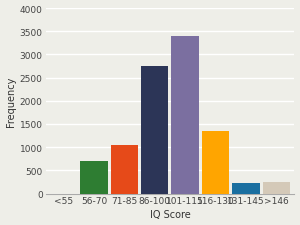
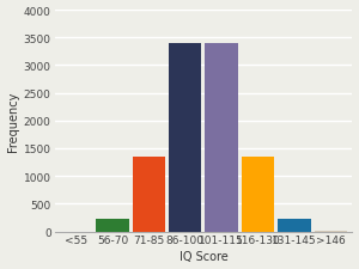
56-70: 700 -> 220
71-85: 1050 -> 1350
86-100: 2750 -> 3400
>146: 250 -> 10
